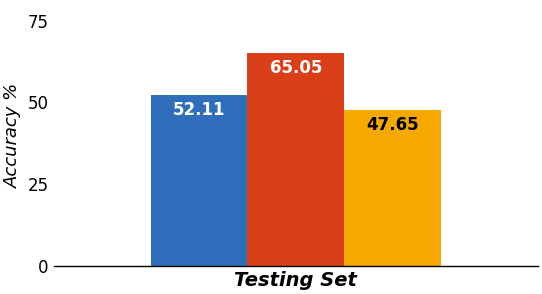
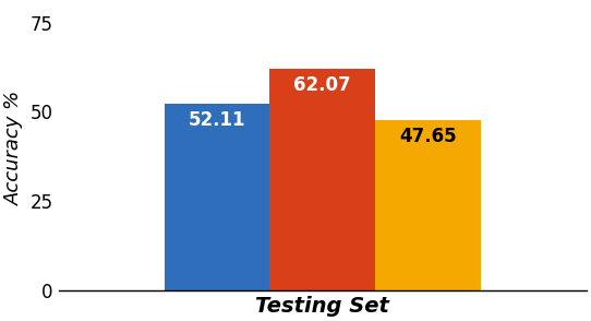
Testing Set: 65.05 -> 62.07
